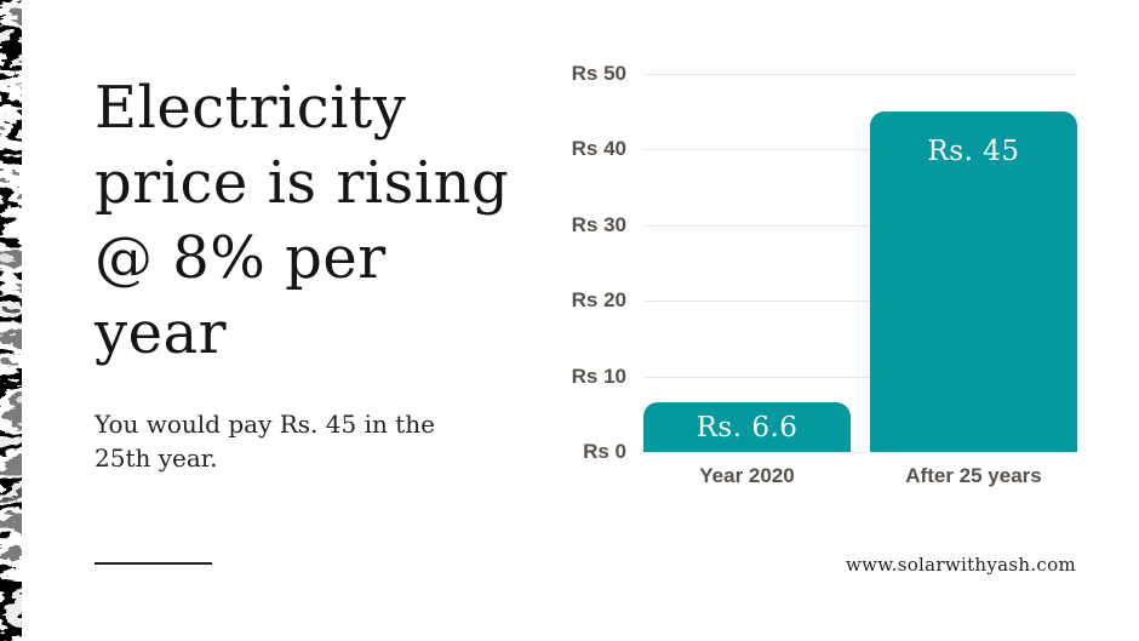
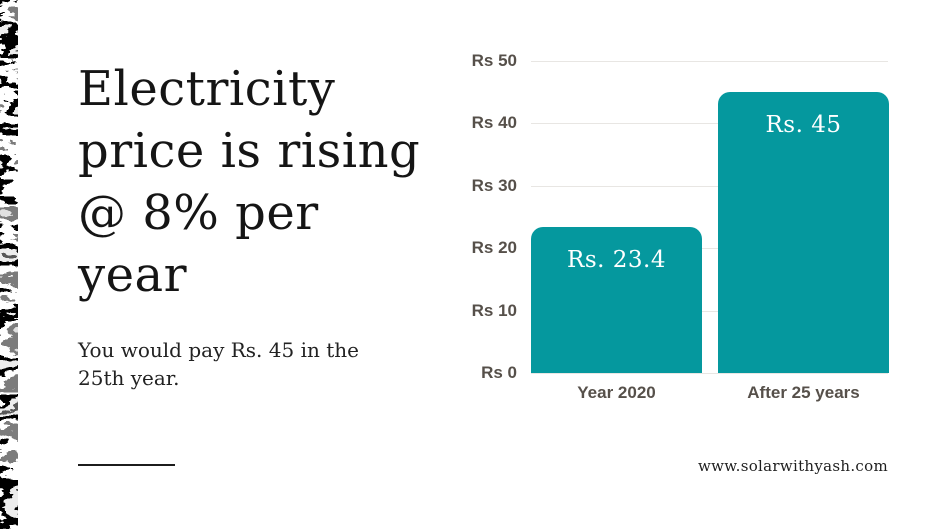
Year 2020: 6.6 -> 23.4
